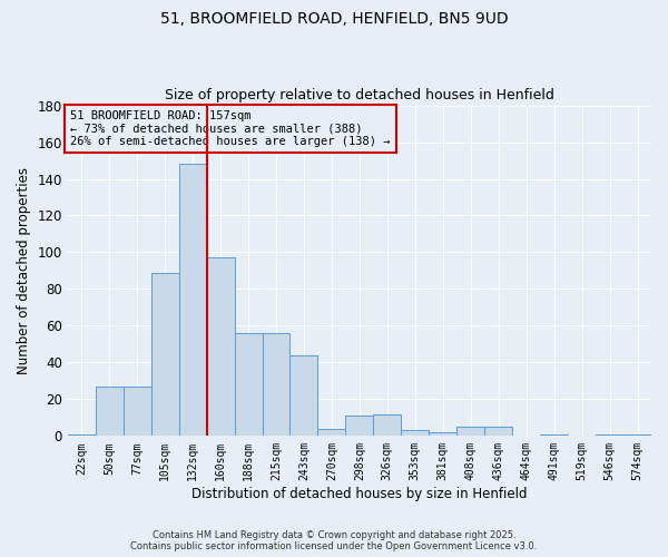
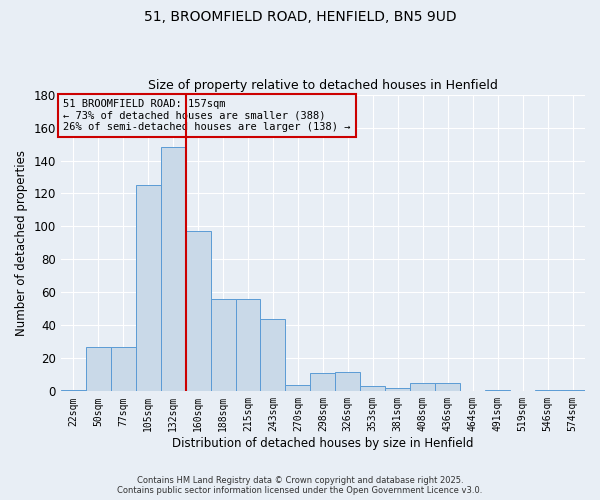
105sqm: 89 -> 125
